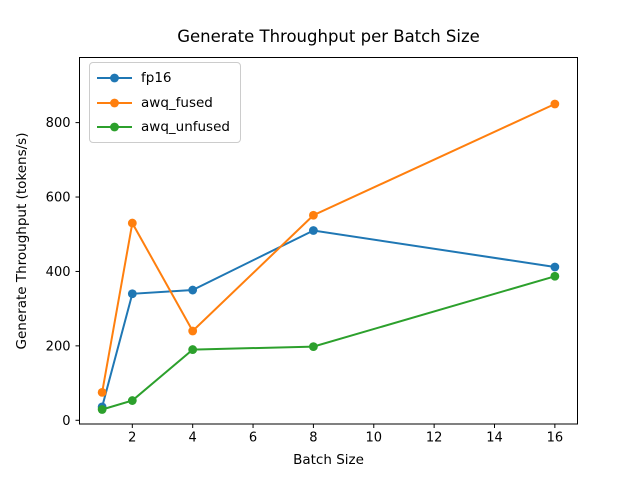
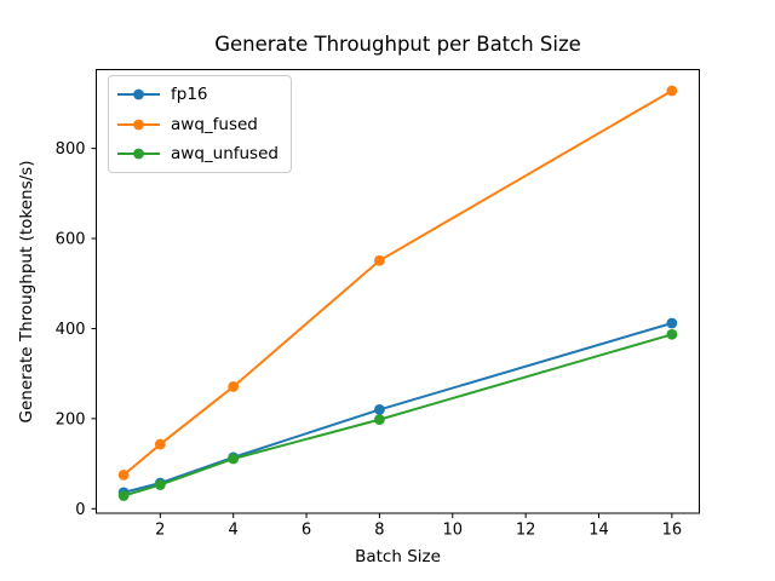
fp16/2: 340 -> 60
awq_fused/2: 530 -> 140
fp16/4: 350 -> 110
awq_fused/4: 240 -> 270
awq_unfused/4: 190 -> 110
fp16/8: 510 -> 220
awq_fused/16: 850 -> 930
